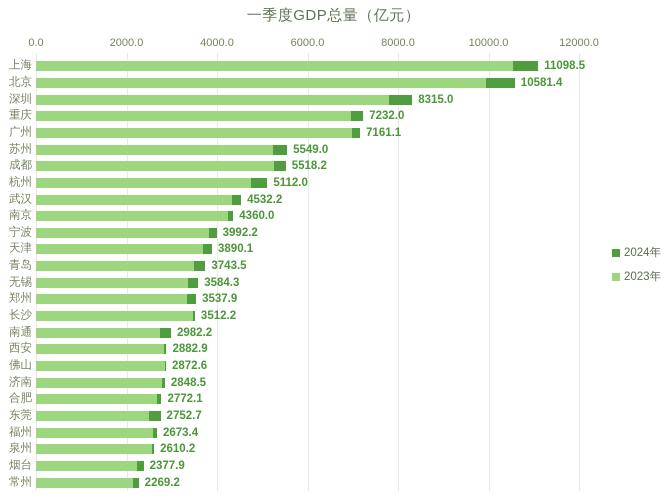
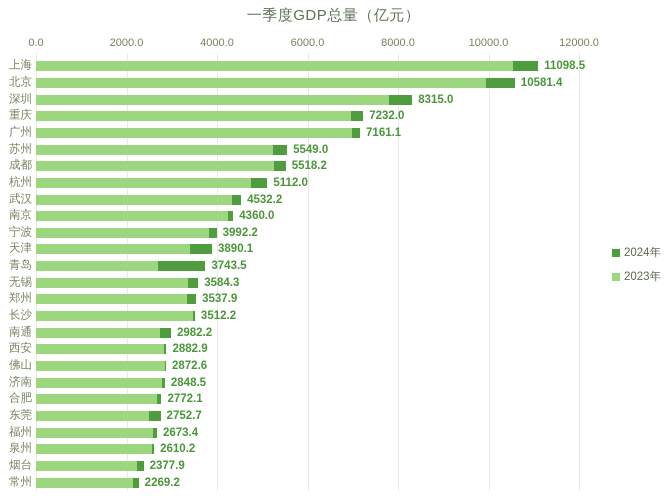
2023年/天津: 3700 -> 3400
2023年/青岛: 3500 -> 2700
